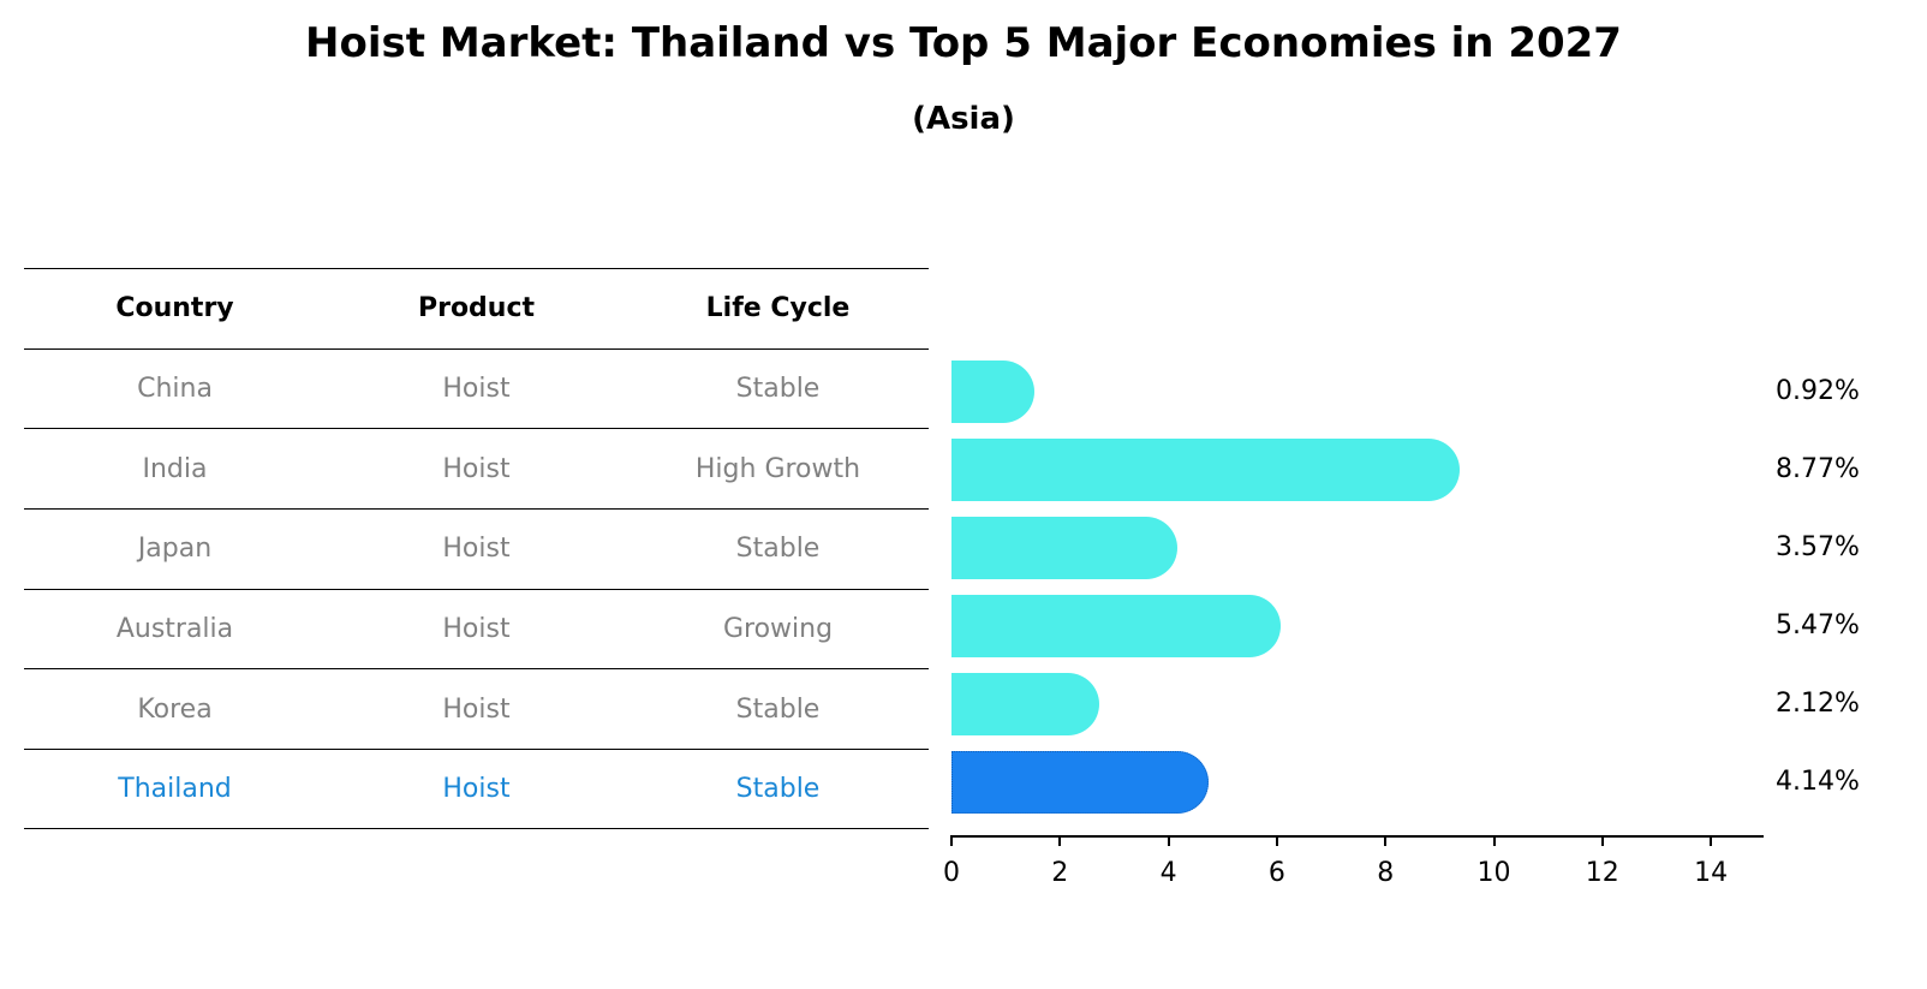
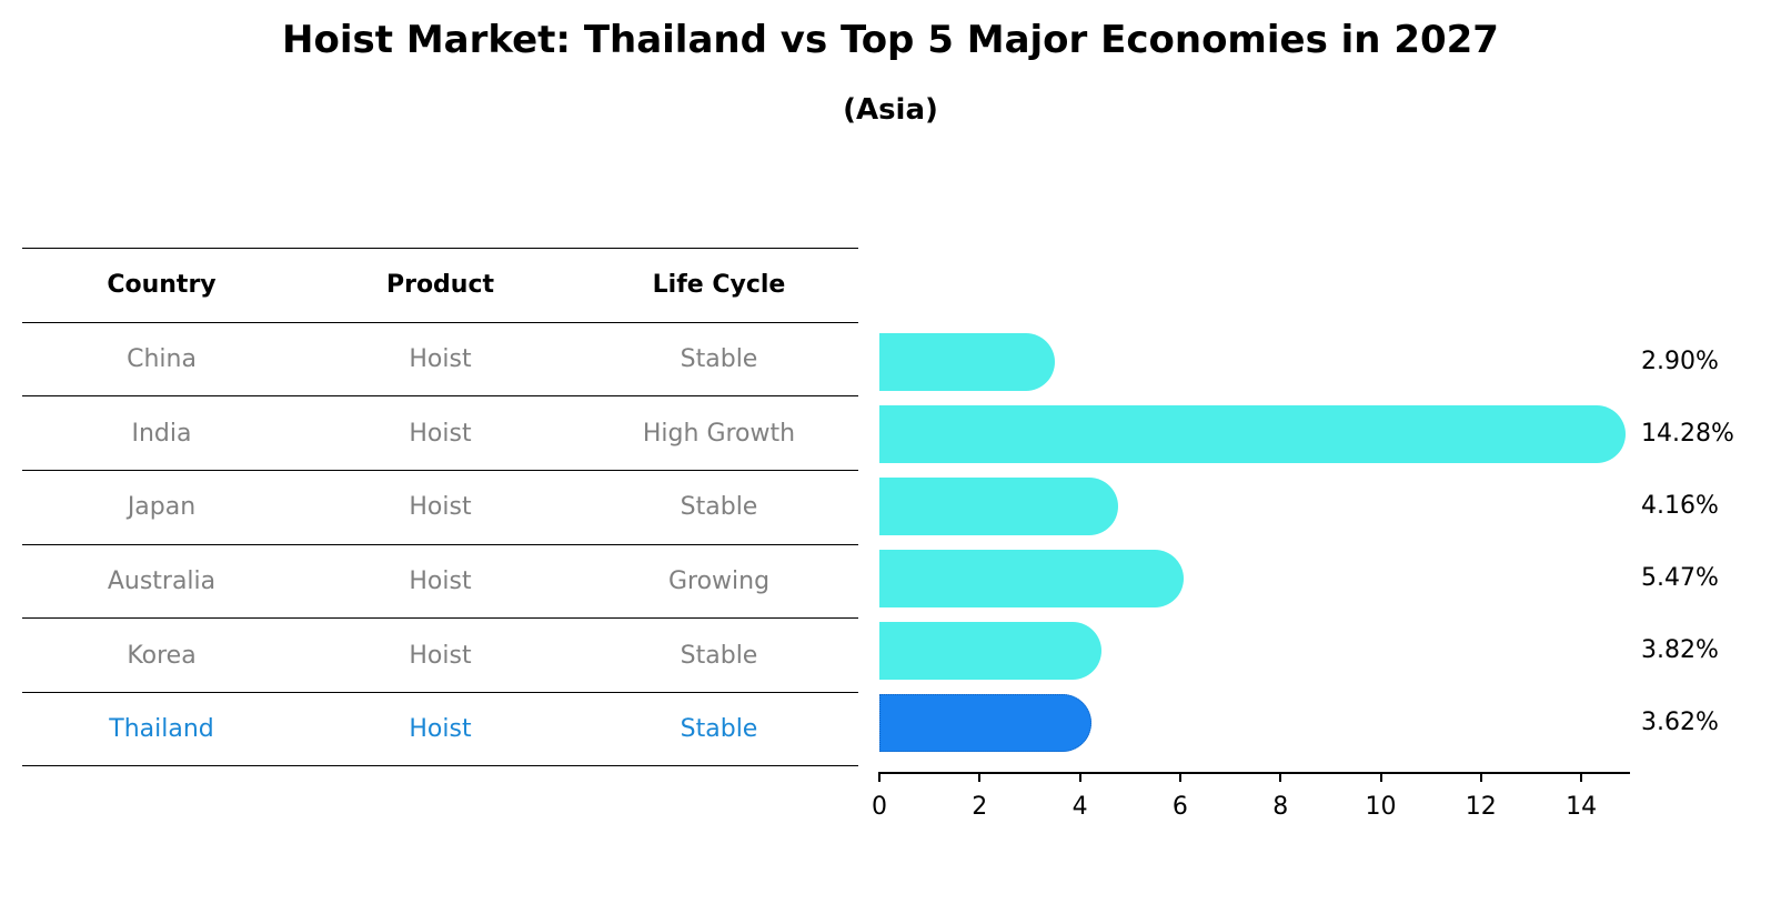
China: 0.92% -> 2.90%
India: 8.77% -> 14.28%
Japan: 3.57% -> 4.16%
Korea: 2.12% -> 3.82%
Thailand: 4.14% -> 3.62%
